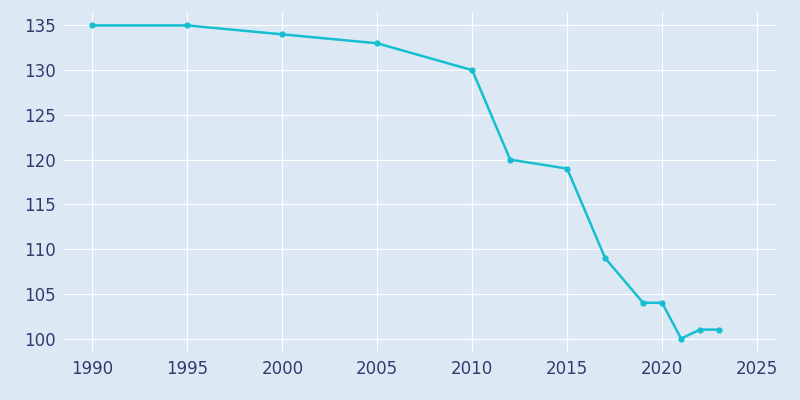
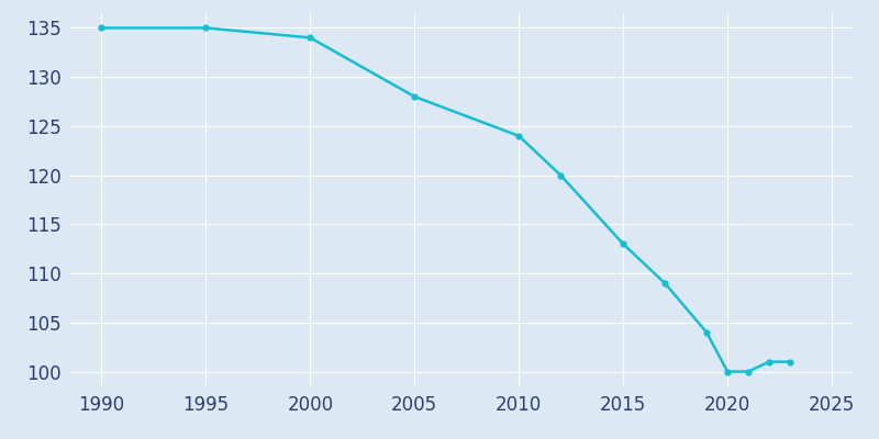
2005: 133 -> 128
2010: 130 -> 124
2015: 119 -> 113
2020: 104 -> 100
